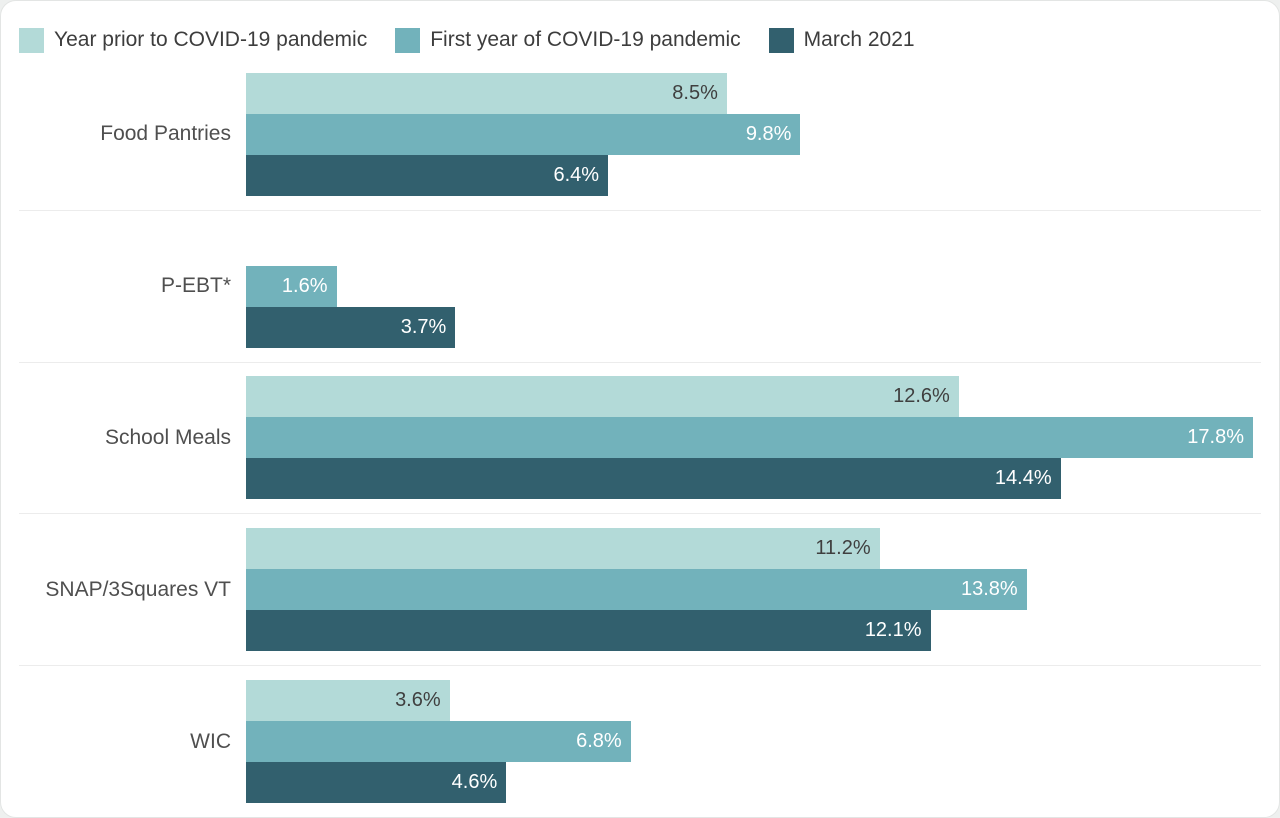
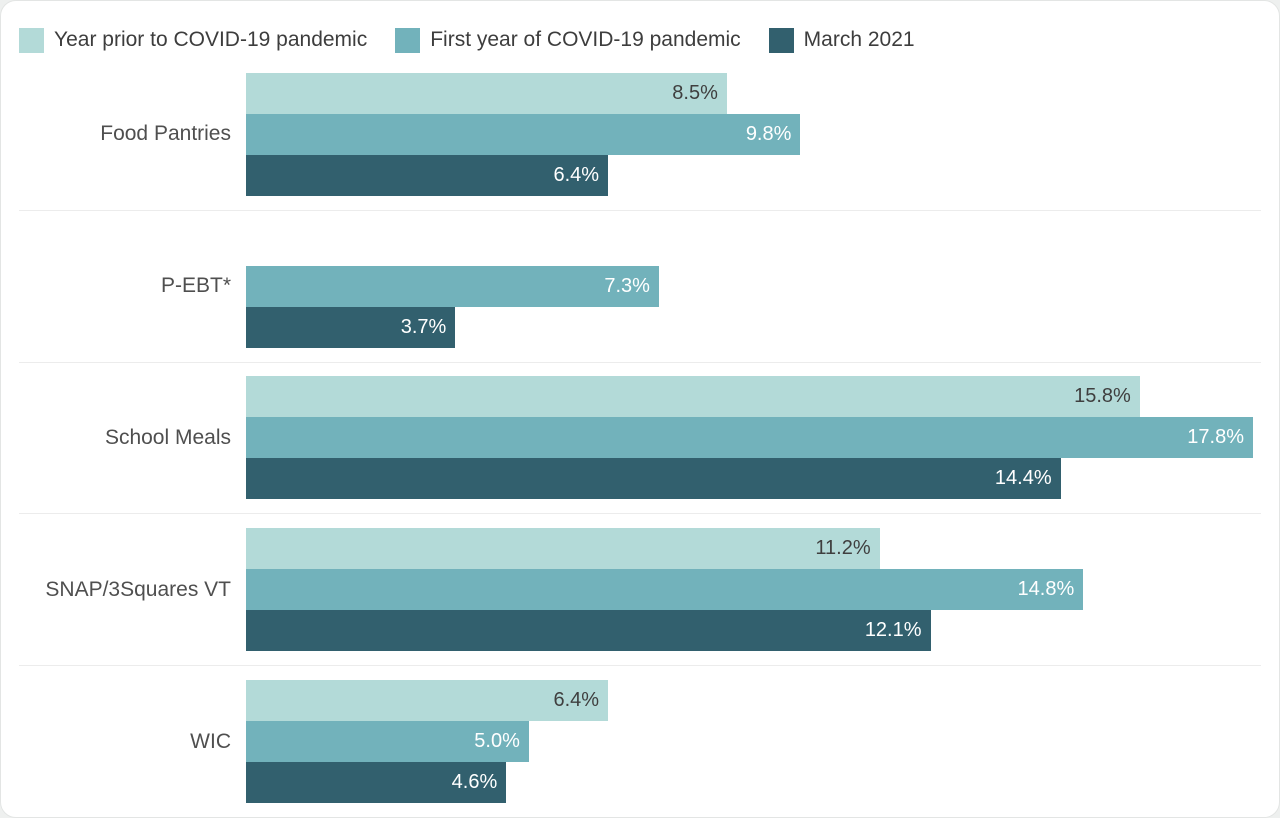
First year of COVID-19 pandemic/P-EBT*: 1.6% -> 7.3%
Year prior to COVID-19 pandemic/School Meals: 12.6% -> 15.8%
First year of COVID-19 pandemic/SNAP/3Squares VT: 13.8% -> 14.8%
Year prior to COVID-19 pandemic/WIC: 3.6% -> 6.4%
First year of COVID-19 pandemic/WIC: 6.8% -> 5.0%
